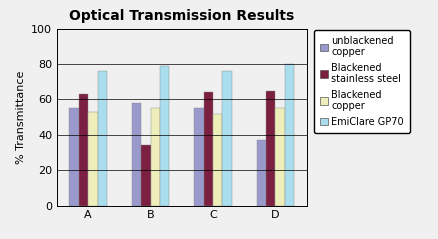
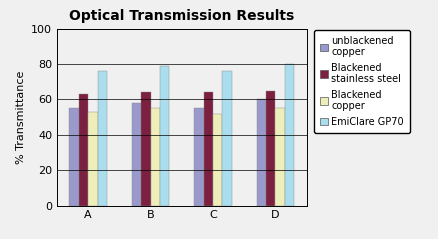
Blackened stainless steel/B: 34 -> 64
unblackened copper/D: 37 -> 60
